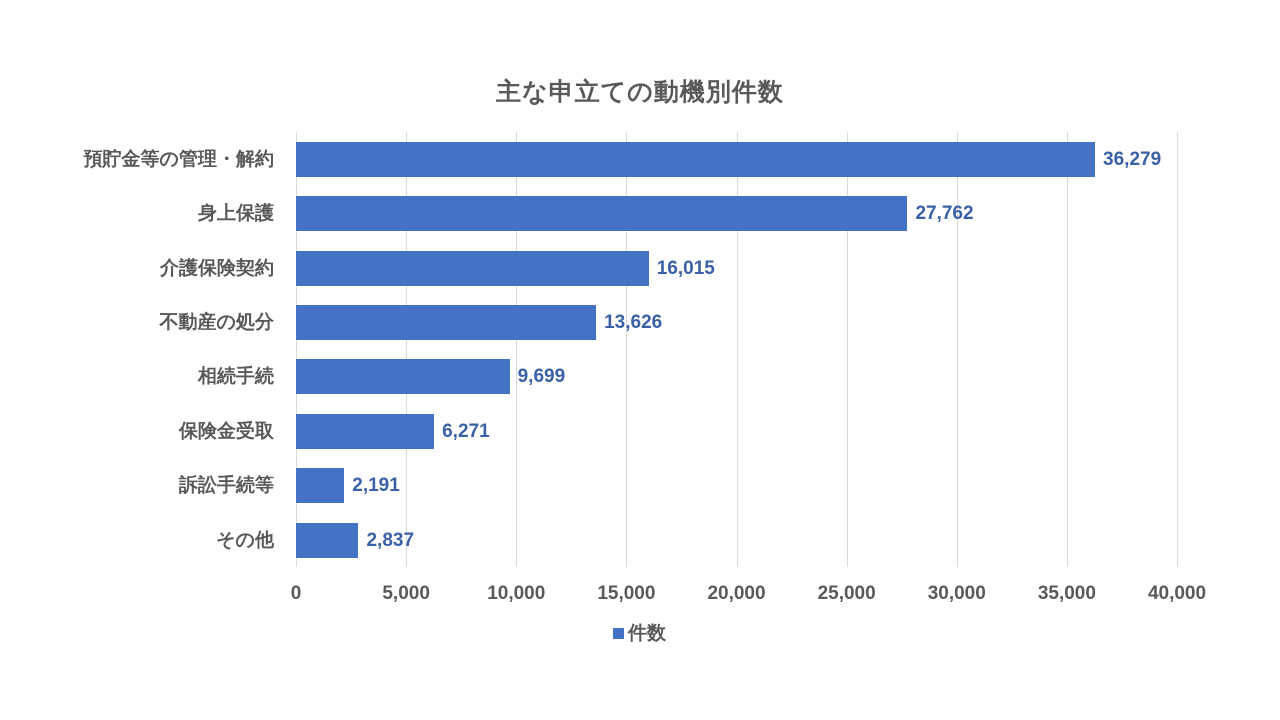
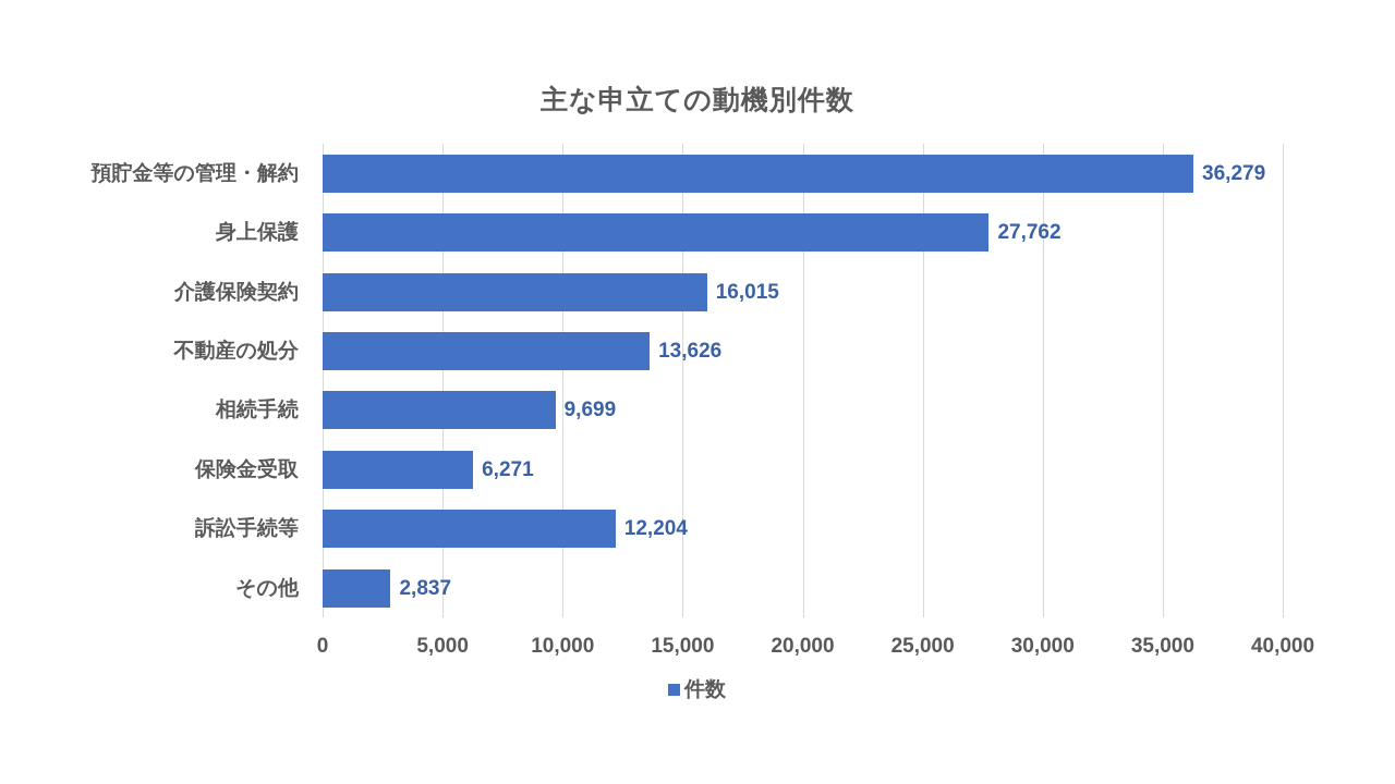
訴訟手続等: 2,191 -> 12,204
